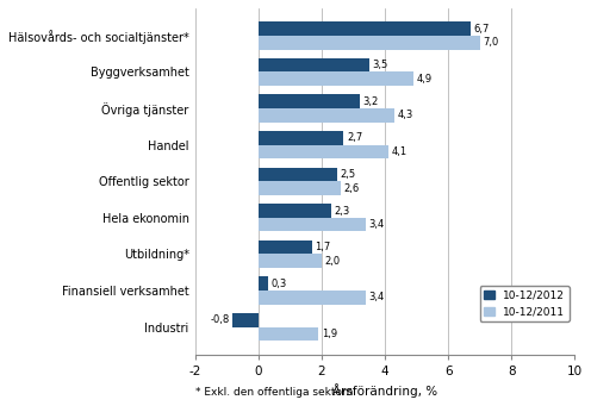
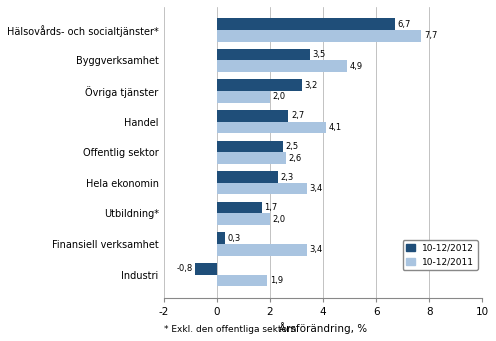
10-12/2011/Hälsovårds- och socialtjänster*: 7,0 -> 7,7
10-12/2011/Övriga tjänster: 4,3 -> 2,0
